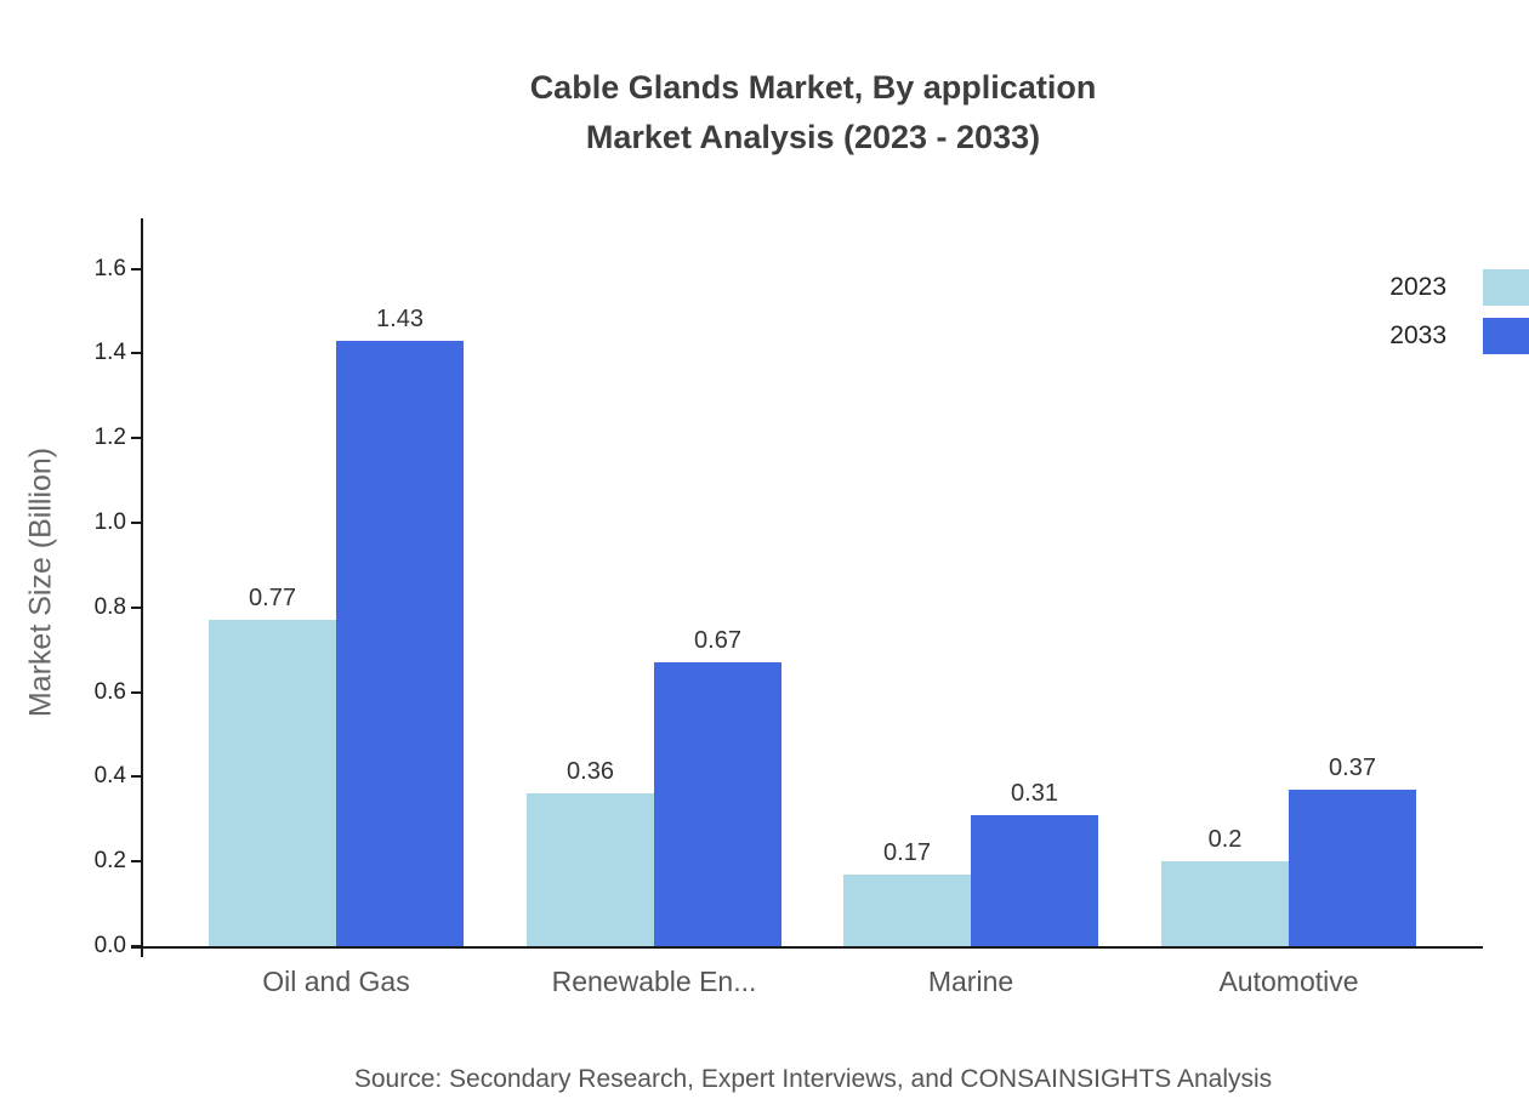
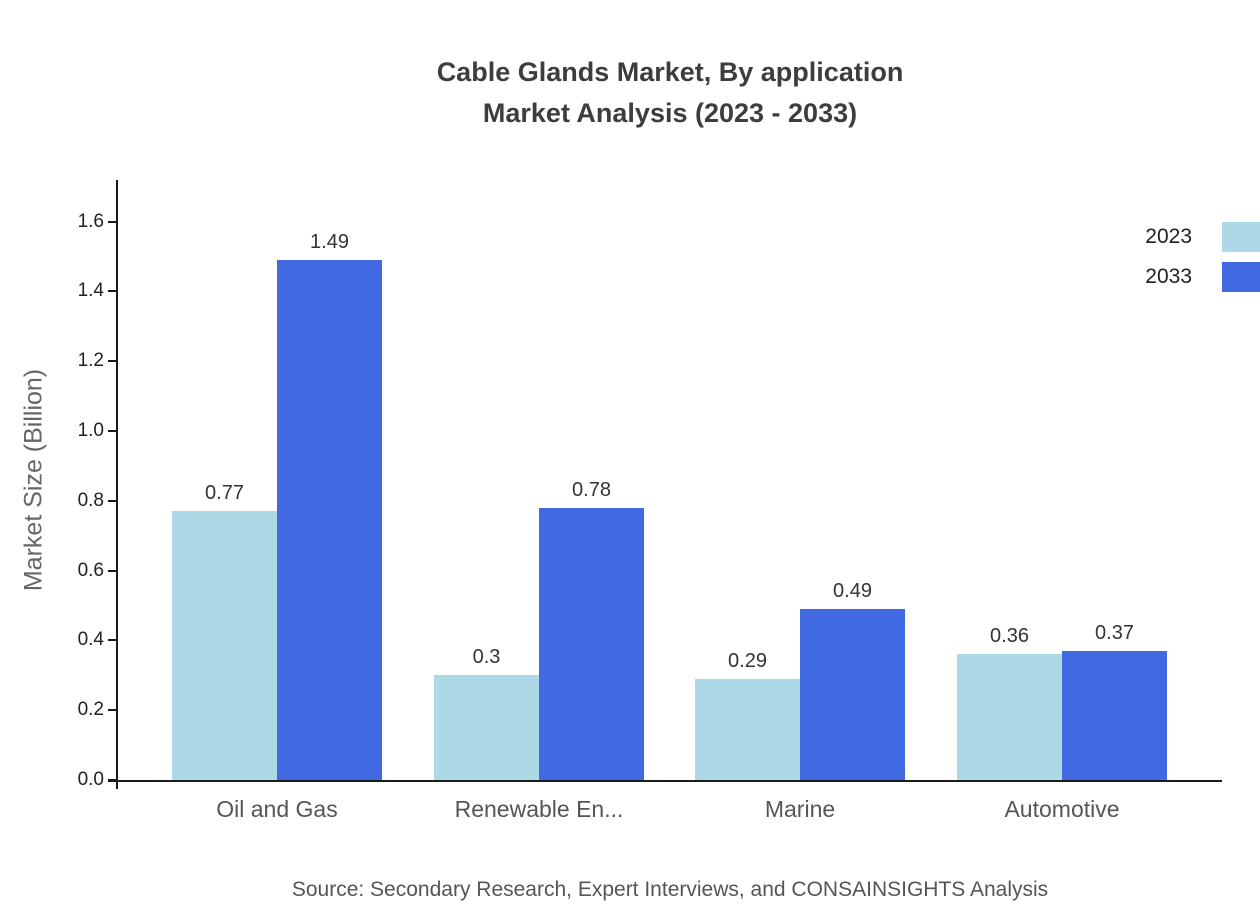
2033/Oil and Gas: 1.43 -> 1.49
2023/Renewable En...: 0.36 -> 0.3
2033/Renewable En...: 0.67 -> 0.78
2023/Marine: 0.17 -> 0.29
2033/Marine: 0.31 -> 0.49
2023/Automotive: 0.2 -> 0.36
